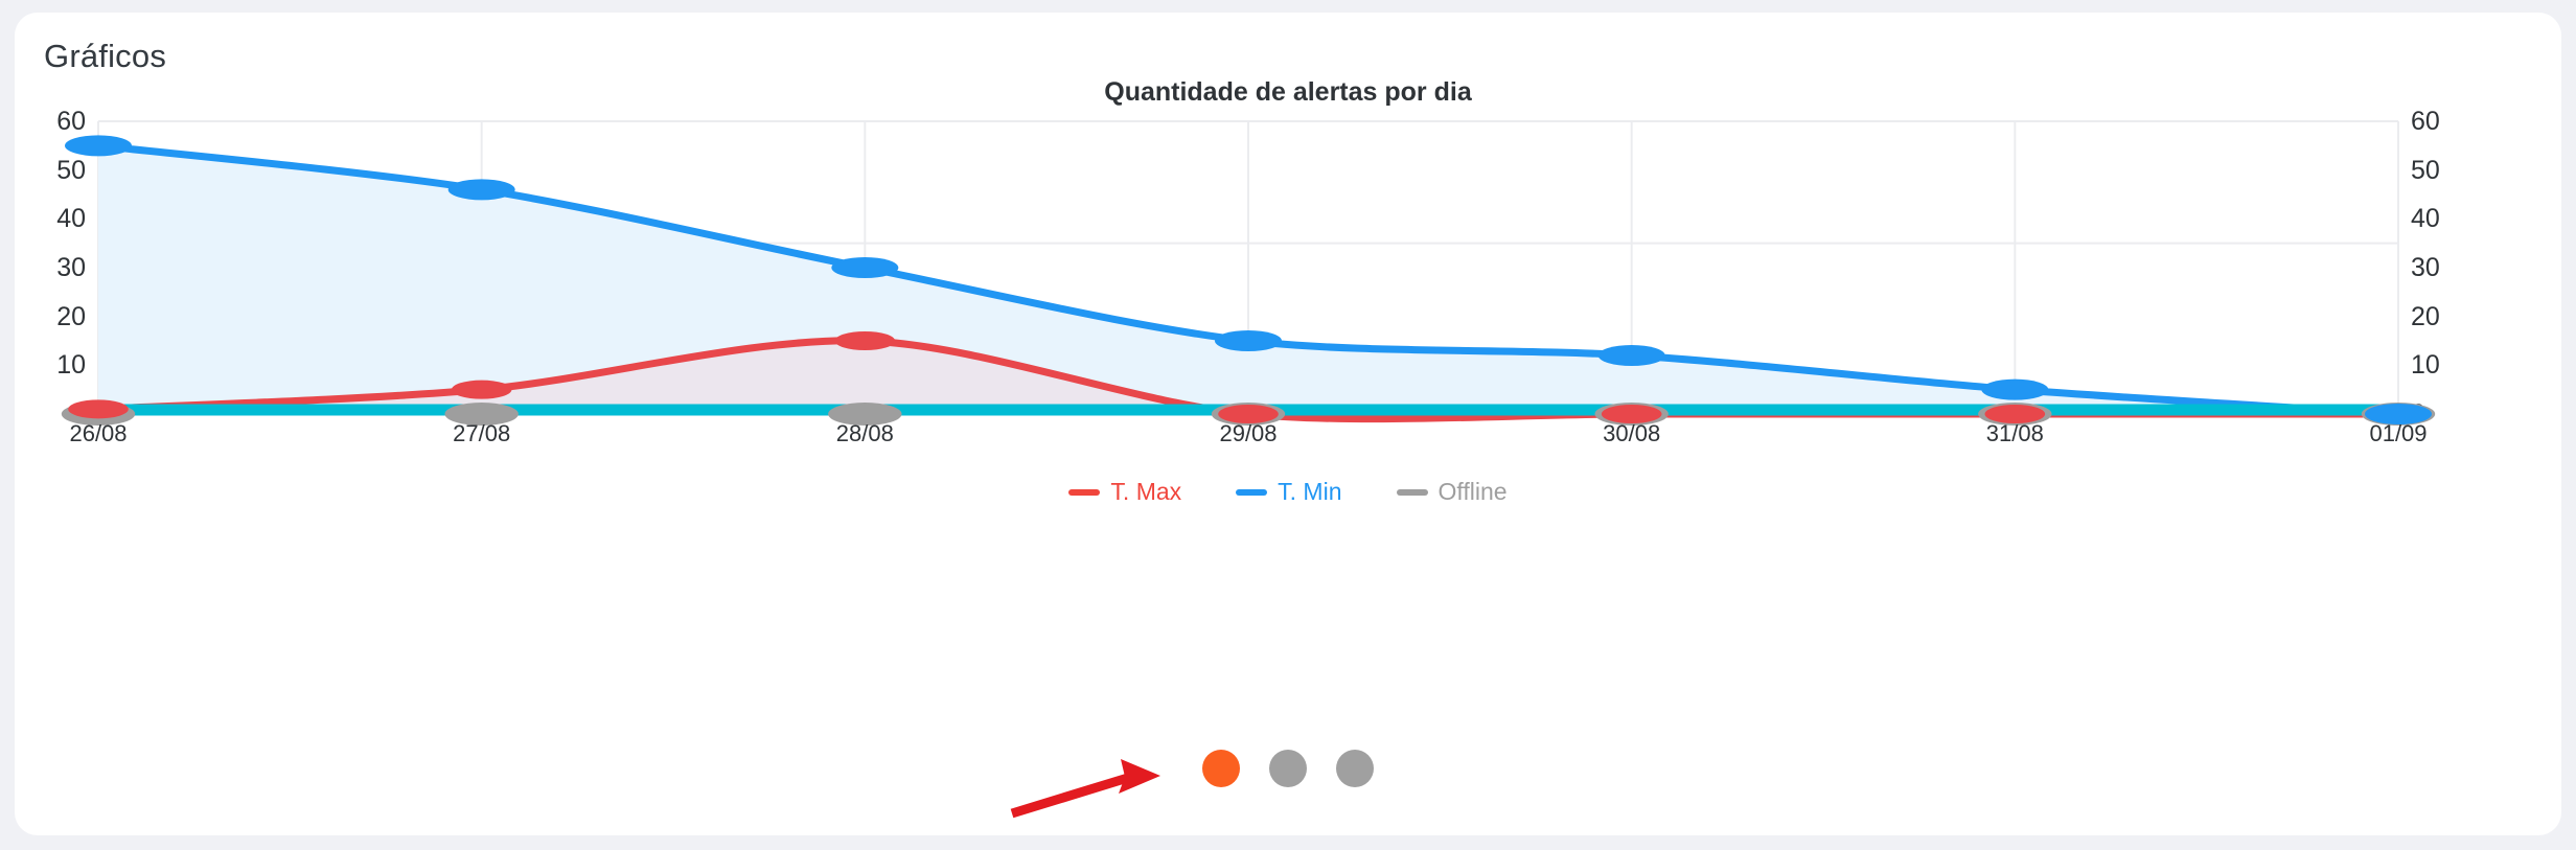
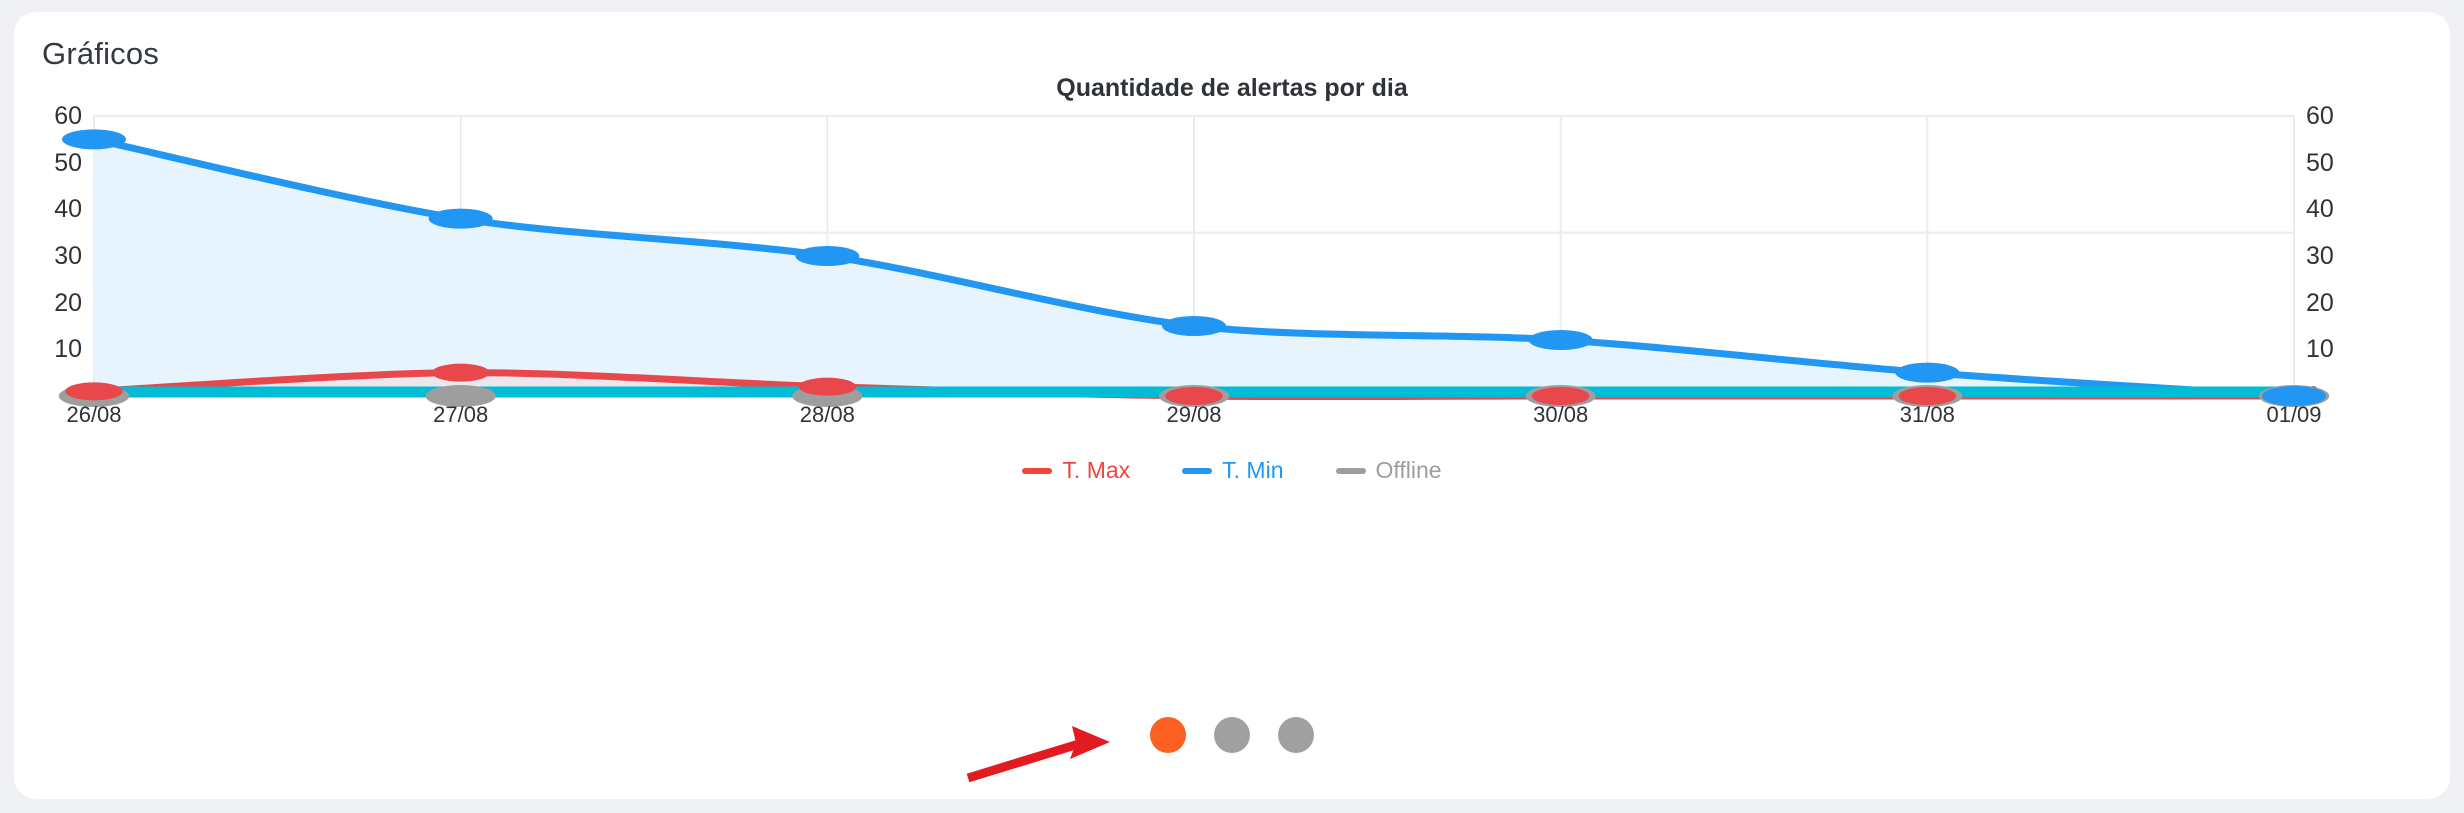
T. Min/27/08: 46 -> 38
T. Max/28/08: 15 -> 2
